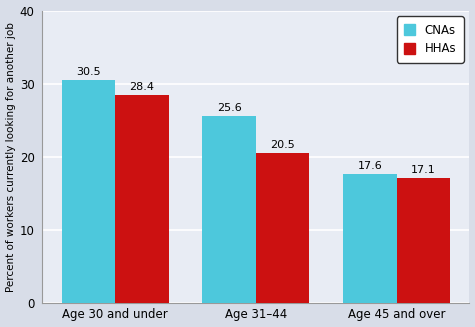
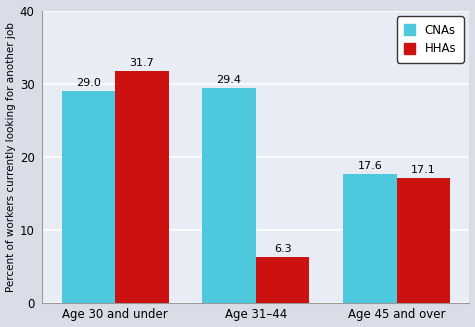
CNAs/Age 30 and under: 30.5 -> 29.0
HHAs/Age 30 and under: 28.4 -> 31.7
CNAs/Age 31–44: 25.6 -> 29.4
HHAs/Age 31–44: 20.5 -> 6.3
